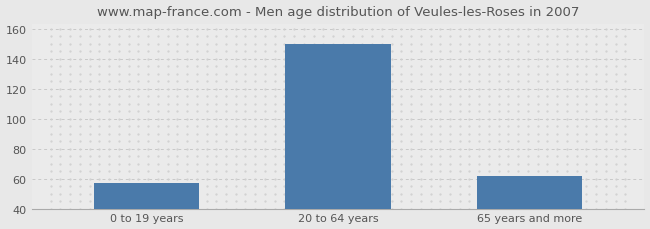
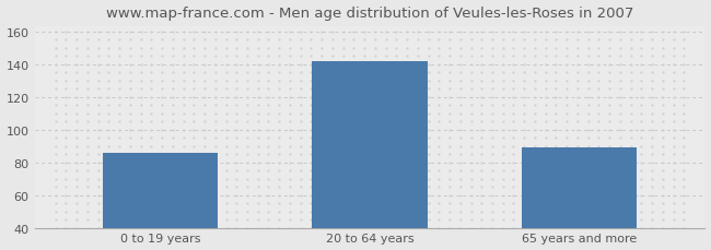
0 to 19 years: 57 -> 86
20 to 64 years: 150 -> 142
65 years and more: 62 -> 89
